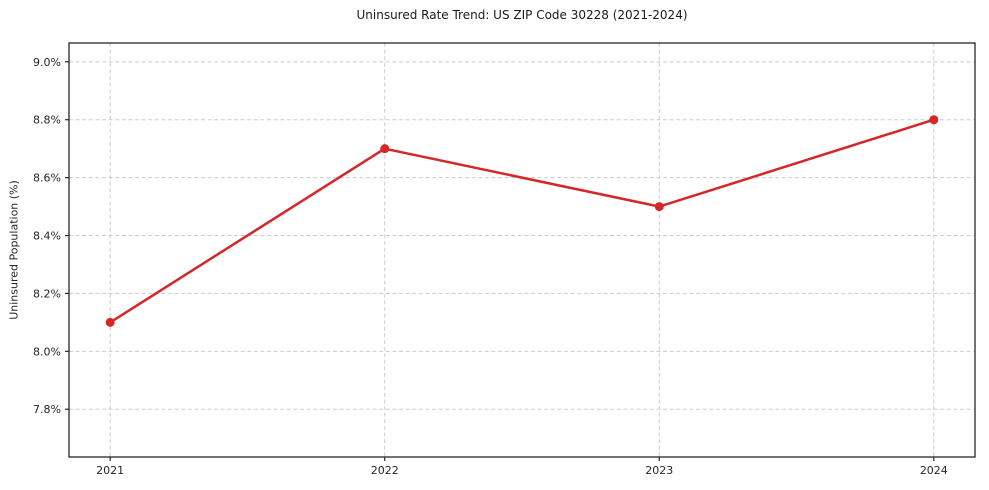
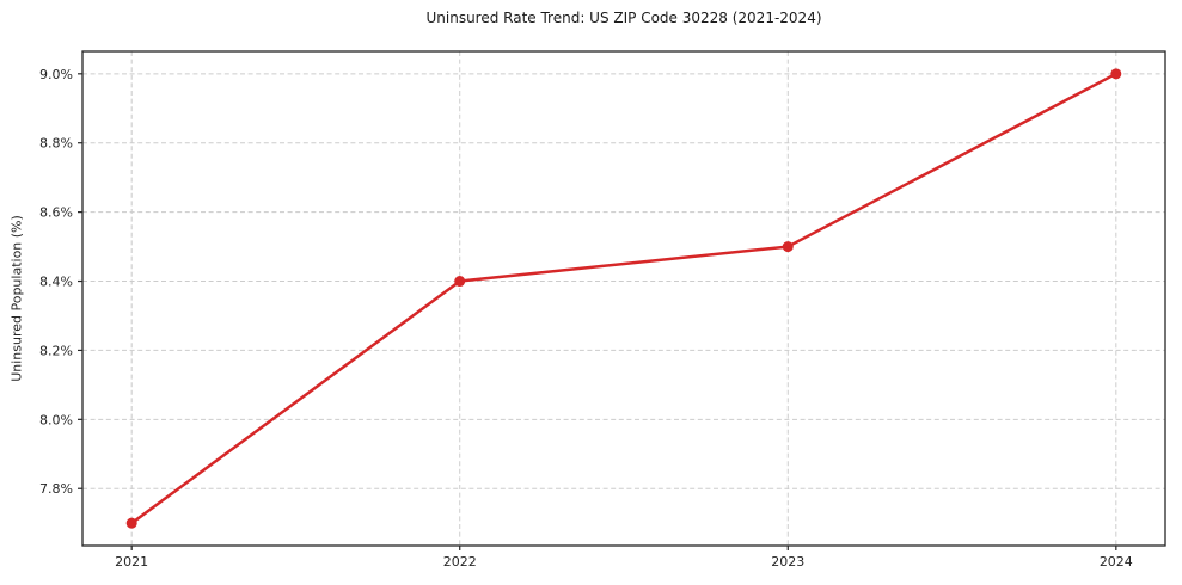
2021: 8.1% -> 7.7%
2022: 8.7% -> 8.4%
2024: 8.8% -> 9.0%
